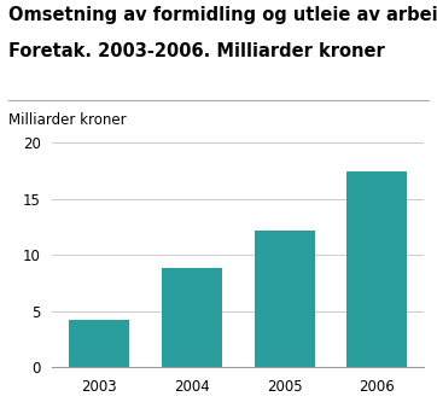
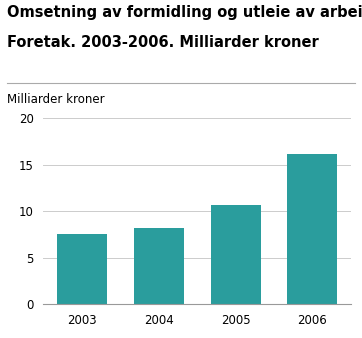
2003: 4.2 -> 7.5
2004: 8.8 -> 8.2
2005: 12.2 -> 10.7
2006: 17.4 -> 16.2
